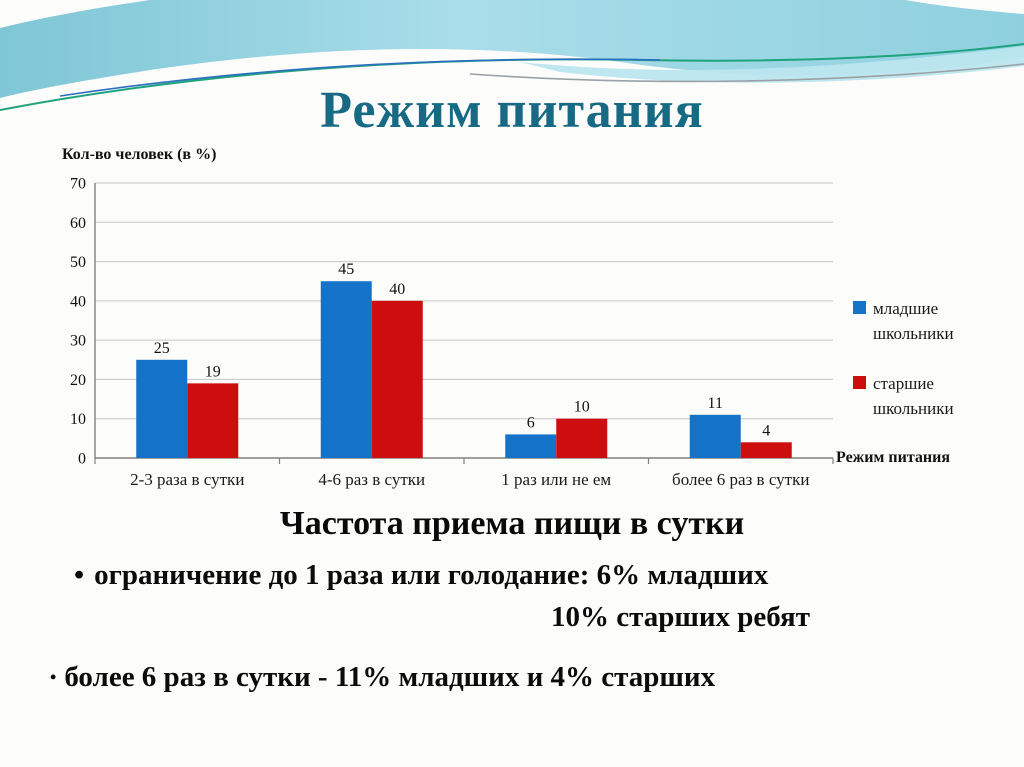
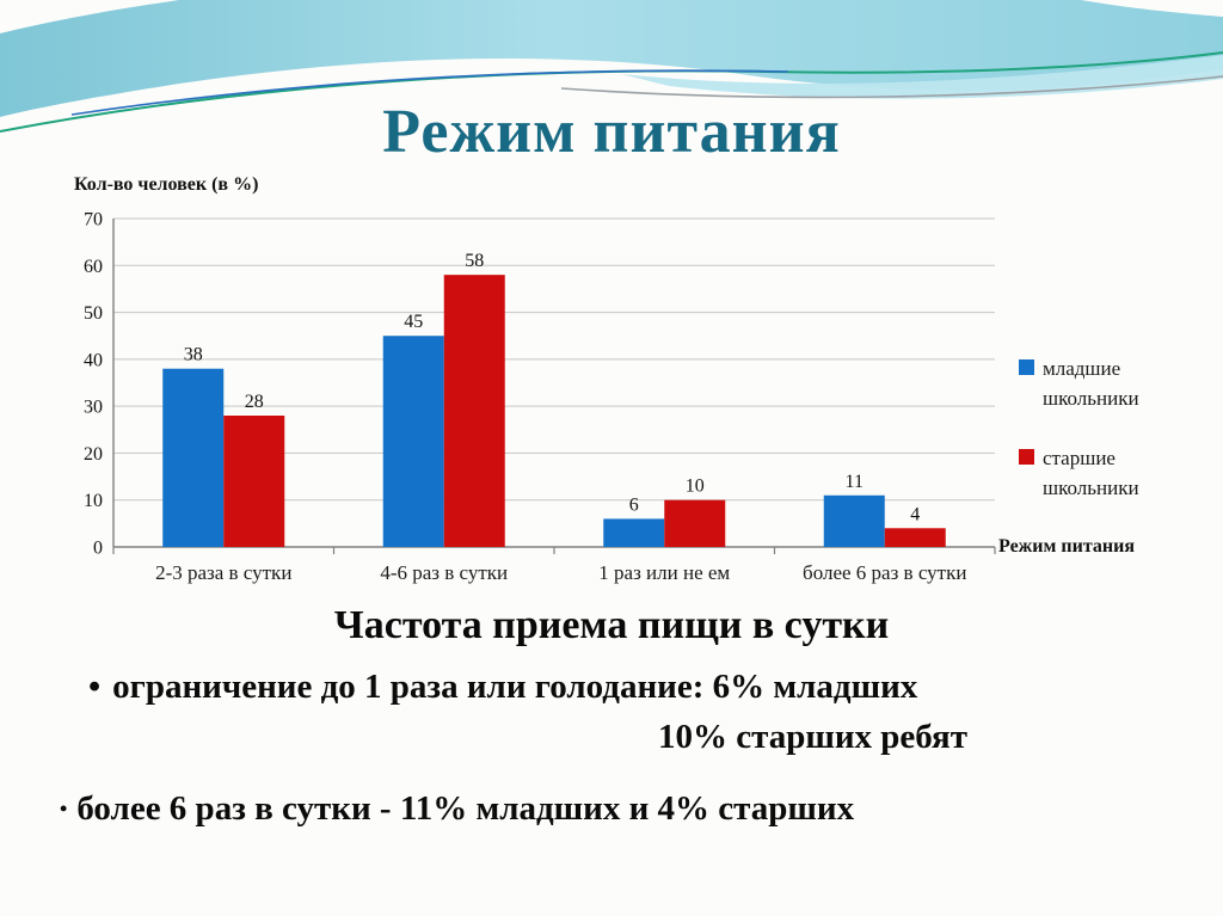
младшие школьники/2-3 раза в сутки: 25 -> 38
старшие школьники/2-3 раза в сутки: 19 -> 28
старшие школьники/4-6 раз в сутки: 40 -> 58
